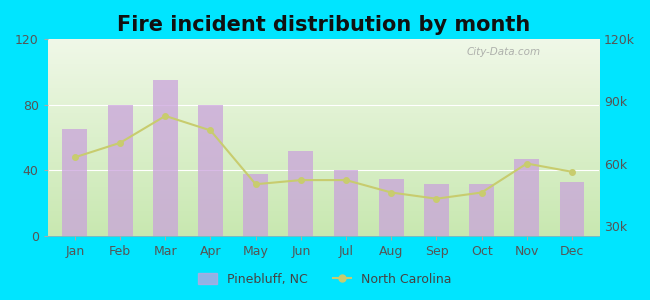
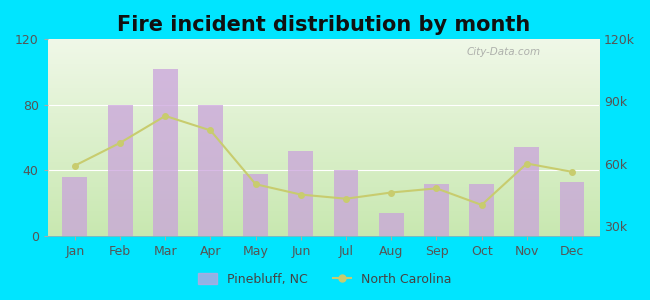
Pinebluff, NC/Jan: 65 -> 36
North Carolina/Jan: 63k -> 59k
Pinebluff, NC/Mar: 95 -> 102
North Carolina/Jun: 52k -> 45k
North Carolina/Jul: 52k -> 43k
Pinebluff, NC/Aug: 35 -> 14
North Carolina/Sep: 43k -> 48k
North Carolina/Oct: 46k -> 40k
Pinebluff, NC/Nov: 47 -> 54
